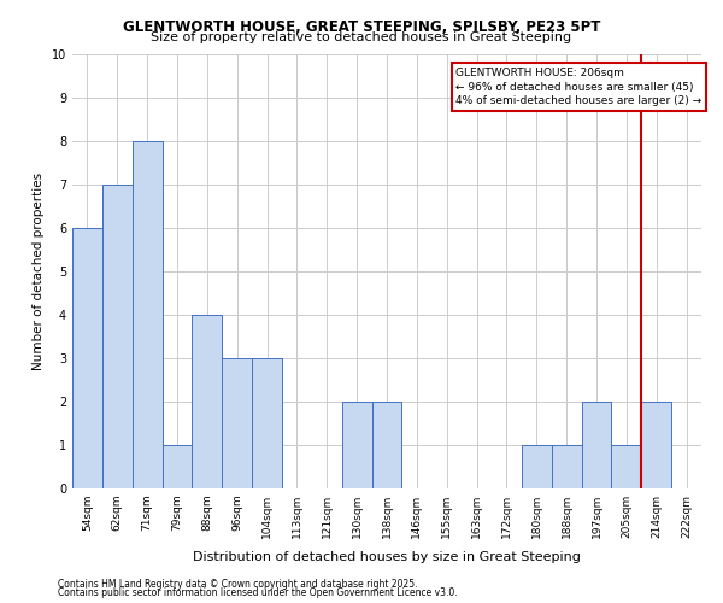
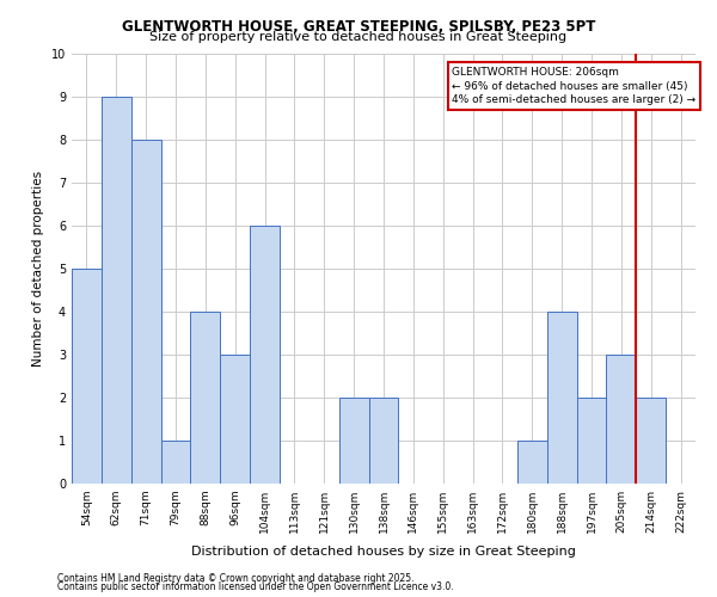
54sqm: 6 -> 5
62sqm: 7 -> 9
104sqm: 3 -> 6
188sqm: 1 -> 4
205sqm: 1 -> 3
